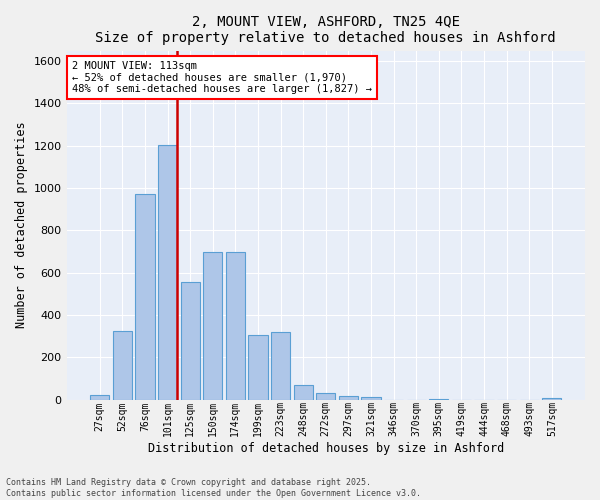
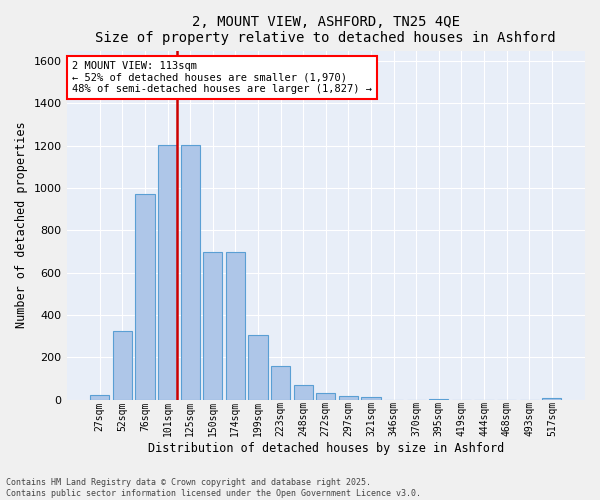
125sqm: 555 -> 1205
223sqm: 320 -> 160
